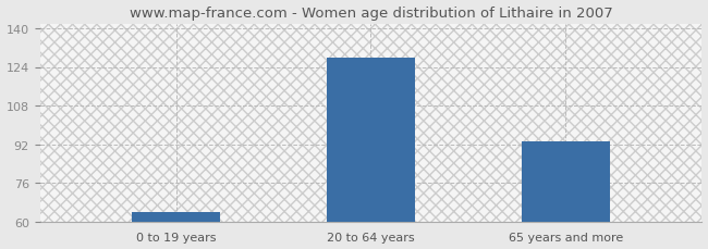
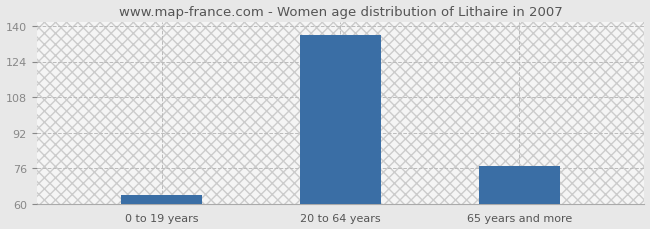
20 to 64 years: 128 -> 136
65 years and more: 93 -> 77
